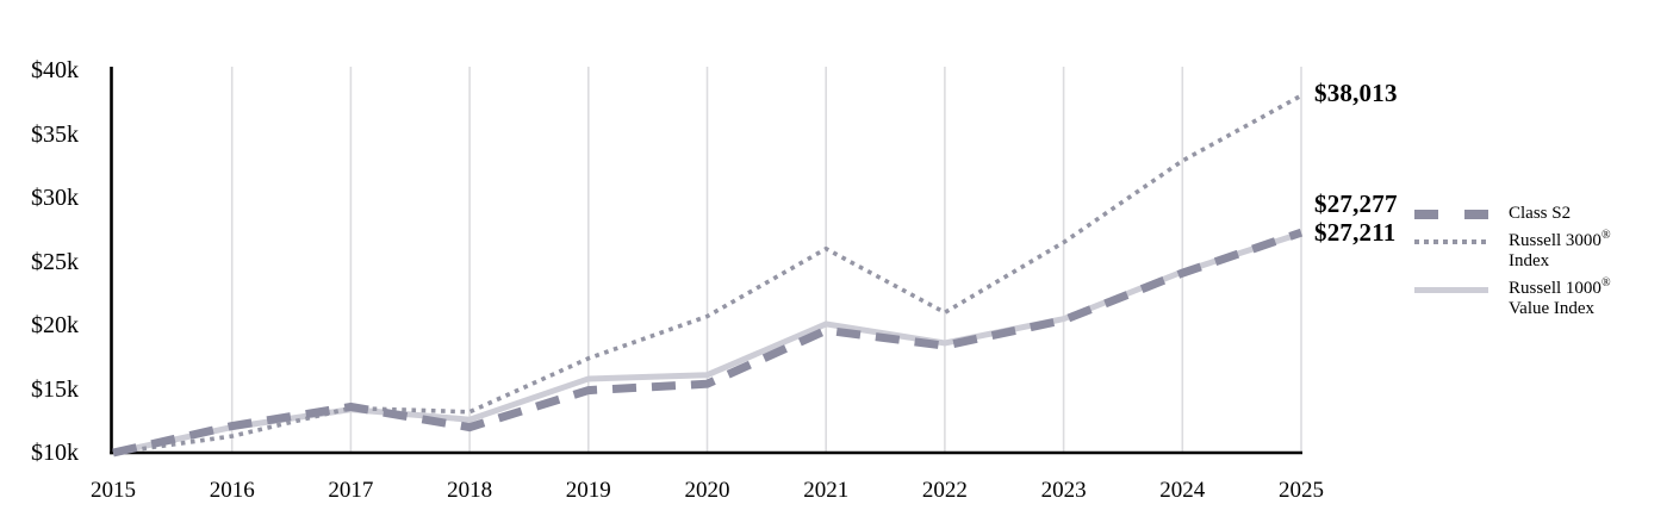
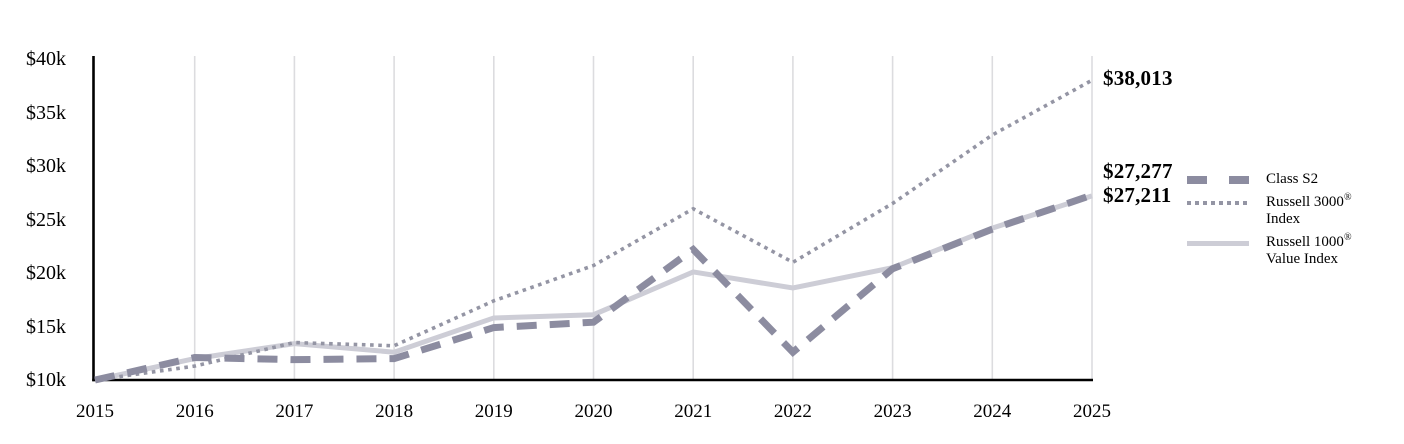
Class S2/2017: $13.6k -> $11.9k
Class S2/2021: $19.6k -> $22.2k
Class S2/2022: $18.4k -> $12.6k
